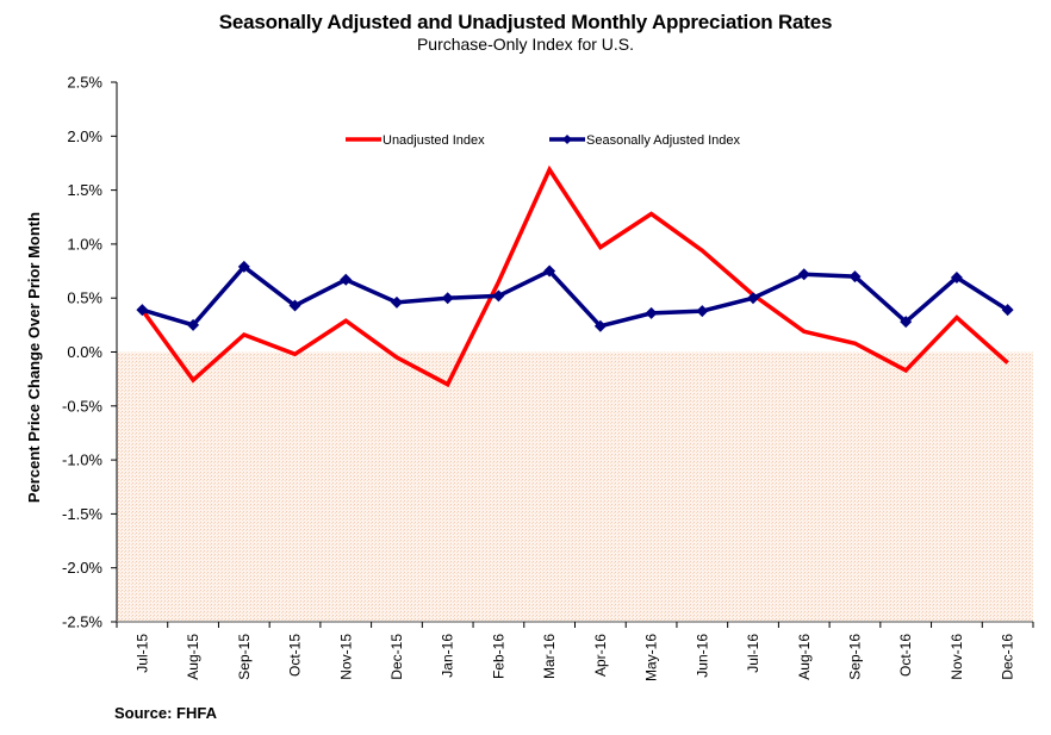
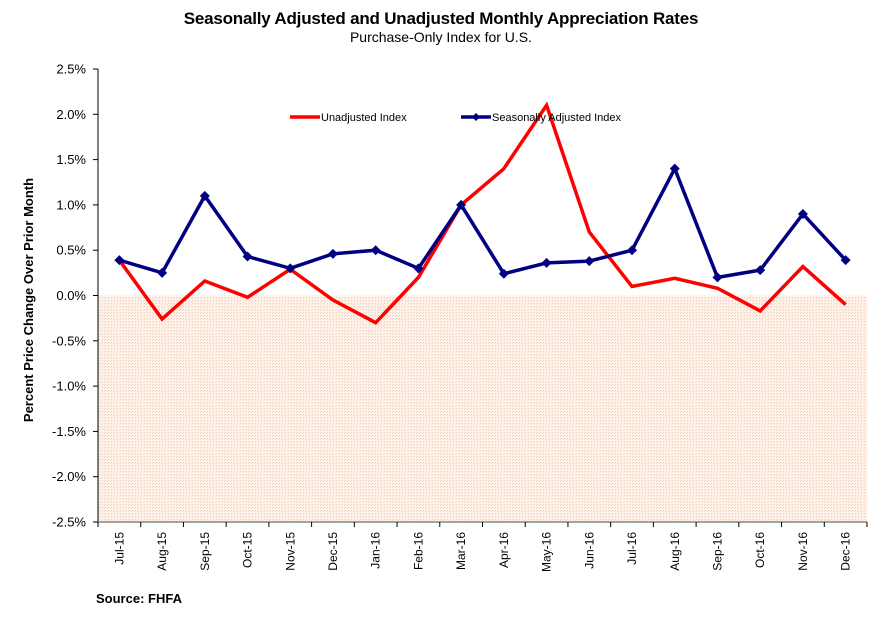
Seasonally Adjusted Index/Sep-15: 0.8% -> 1.1%
Seasonally Adjusted Index/Nov-15: 0.7% -> 0.3%
Unadjusted Index/Feb-16: 0.7% -> 0.2%
Seasonally Adjusted Index/Feb-16: 0.5% -> 0.3%
Unadjusted Index/Mar-16: 1.7% -> 1.0%
Seasonally Adjusted Index/Mar-16: 0.8% -> 1.0%
Unadjusted Index/Apr-16: 1.0% -> 1.4%
Unadjusted Index/May-16: 1.3% -> 2.1%
Unadjusted Index/Jun-16: 0.9% -> 0.7%
Unadjusted Index/Jul-16: 0.5% -> 0.1%
Seasonally Adjusted Index/Aug-16: 0.7% -> 1.4%
Seasonally Adjusted Index/Sep-16: 0.7% -> 0.2%
Seasonally Adjusted Index/Nov-16: 0.7% -> 0.9%
